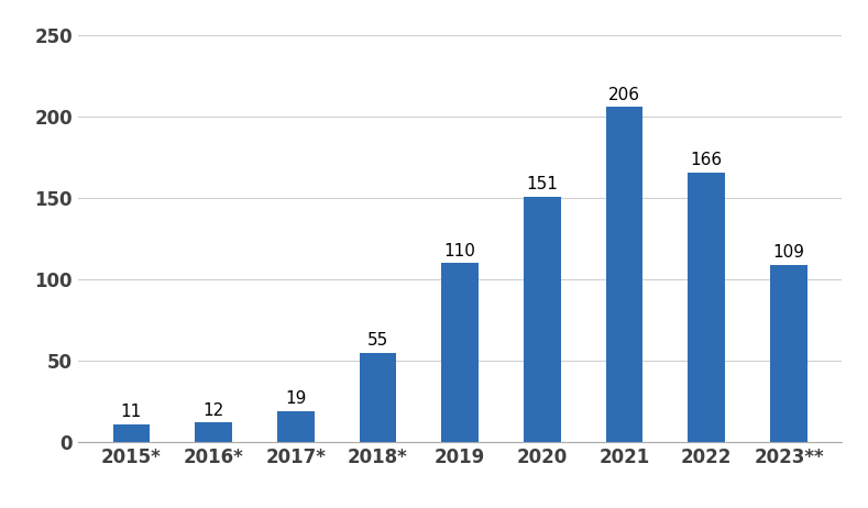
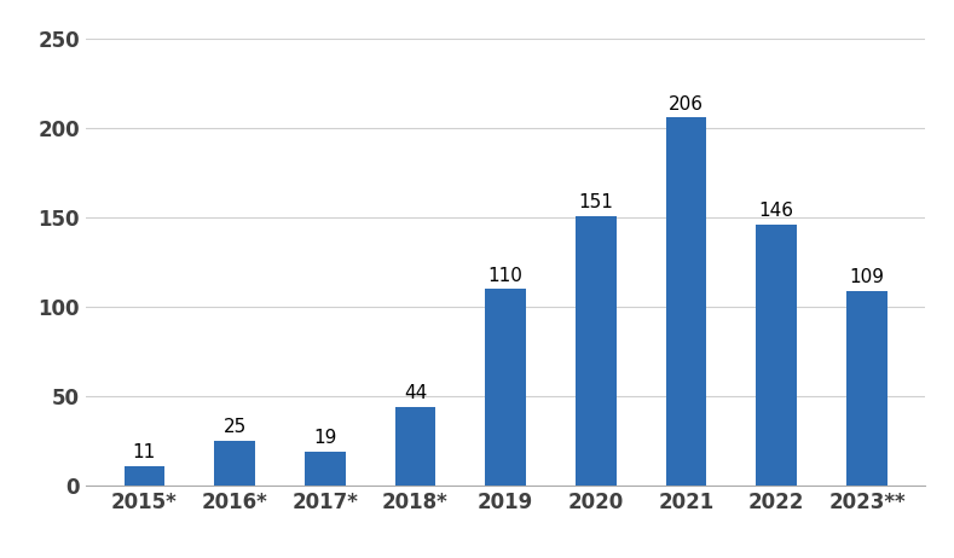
2016*: 12 -> 25
2018*: 55 -> 44
2022: 166 -> 146
